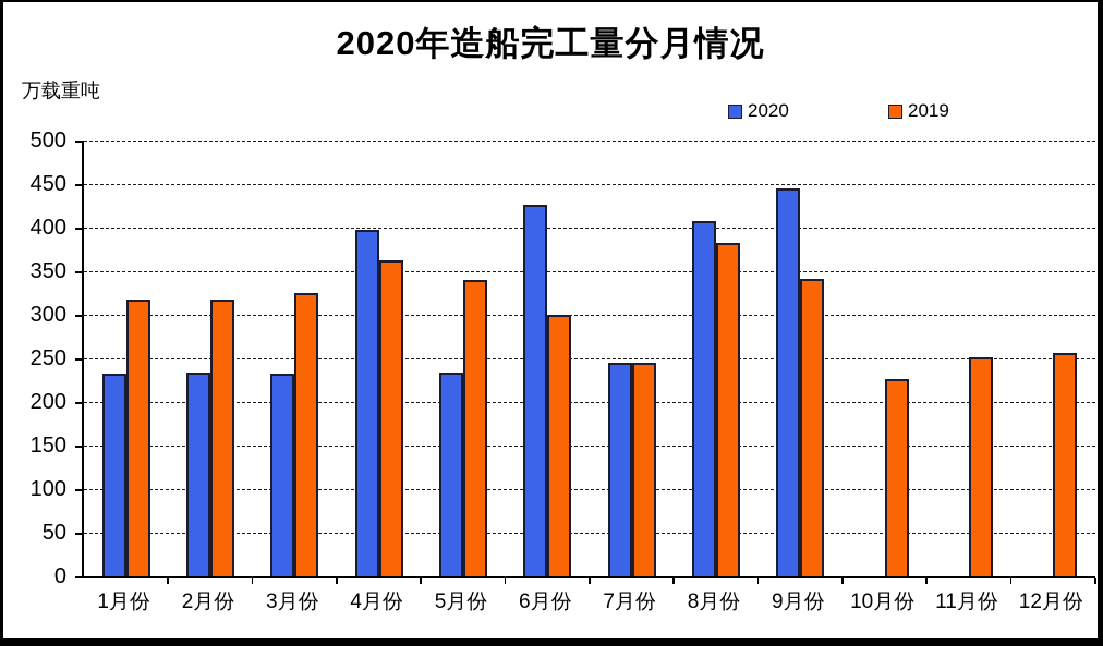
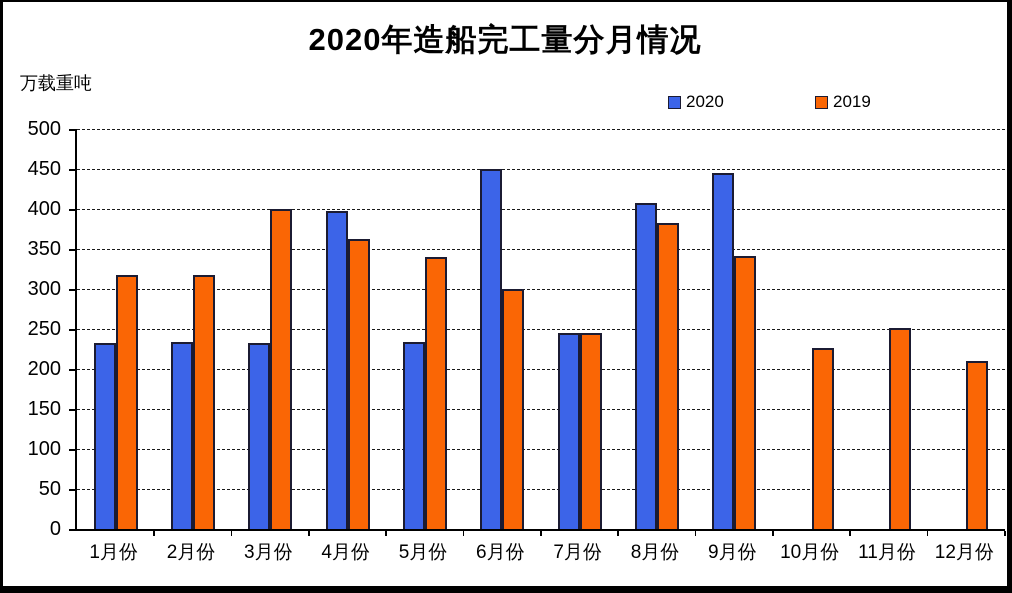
2019/3月份: 320 -> 400
2020/6月份: 430 -> 450
2019/12月份: 260 -> 210
